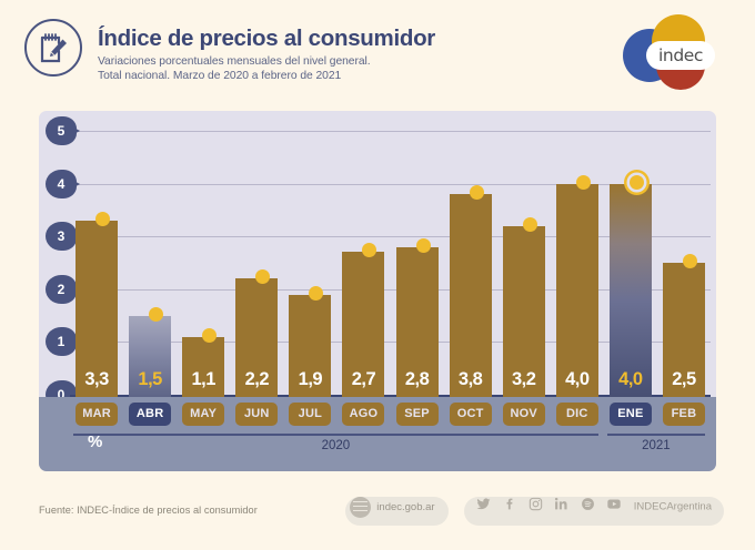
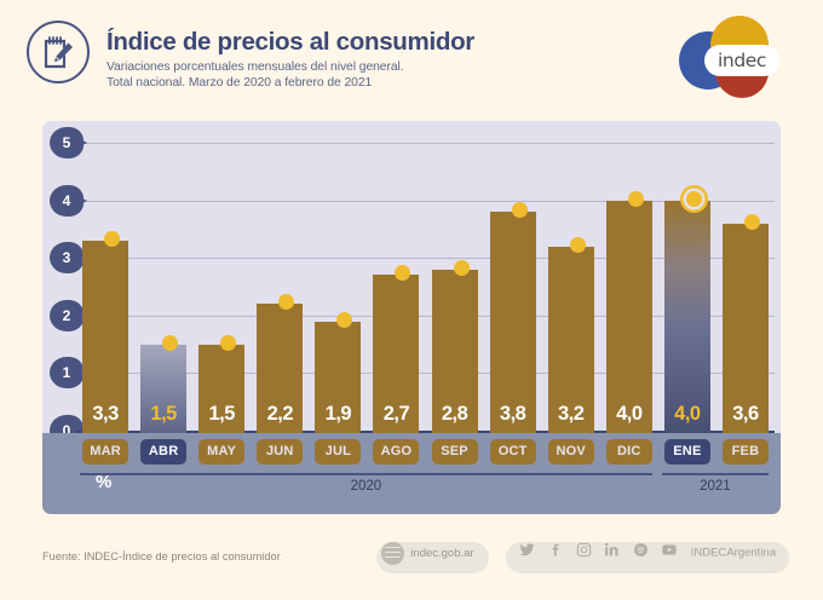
MAY: 1,1 -> 1,5
FEB: 2,5 -> 3,6
